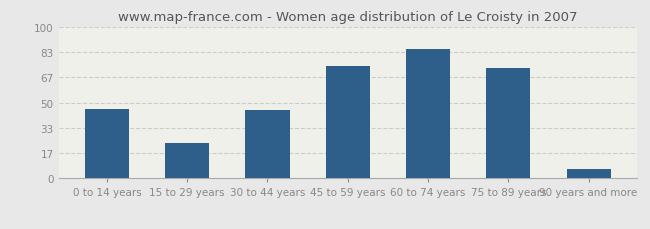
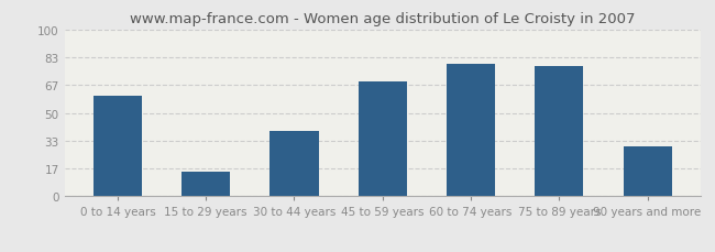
0 to 14 years: 46 -> 60
15 to 29 years: 23 -> 15
30 to 44 years: 45 -> 39
45 to 59 years: 74 -> 69
60 to 74 years: 85 -> 79
75 to 89 years: 73 -> 78
90 years and more: 6 -> 30
